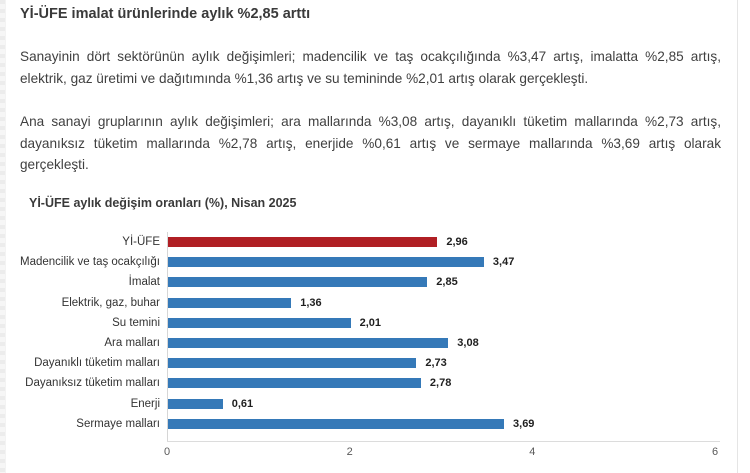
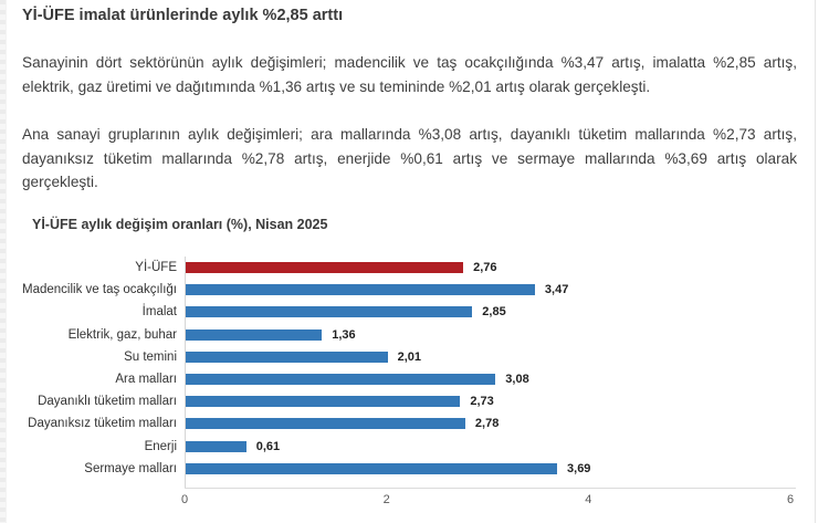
Yİ-ÜFE: 2,96 -> 2,76
